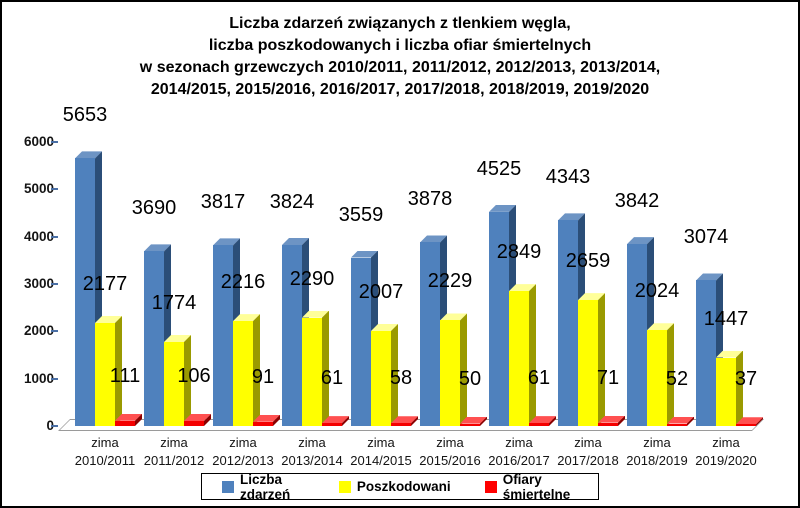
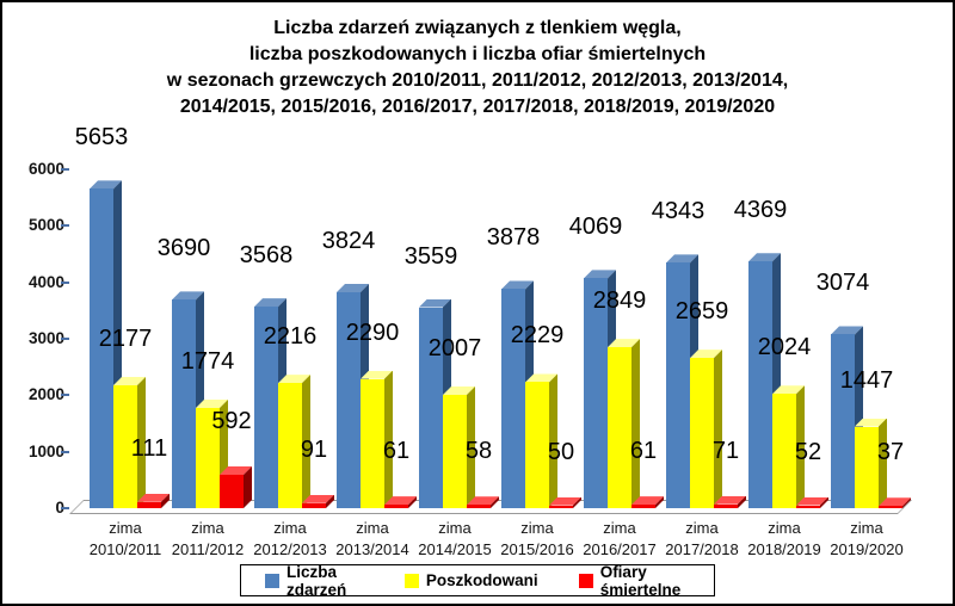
Ofiary śmiertelne/zima 2011/2012: 106 -> 592
Liczba zdarzeń/zima 2012/2013: 3817 -> 3568
Liczba zdarzeń/zima 2016/2017: 4525 -> 4069
Liczba zdarzeń/zima 2018/2019: 3842 -> 4369
